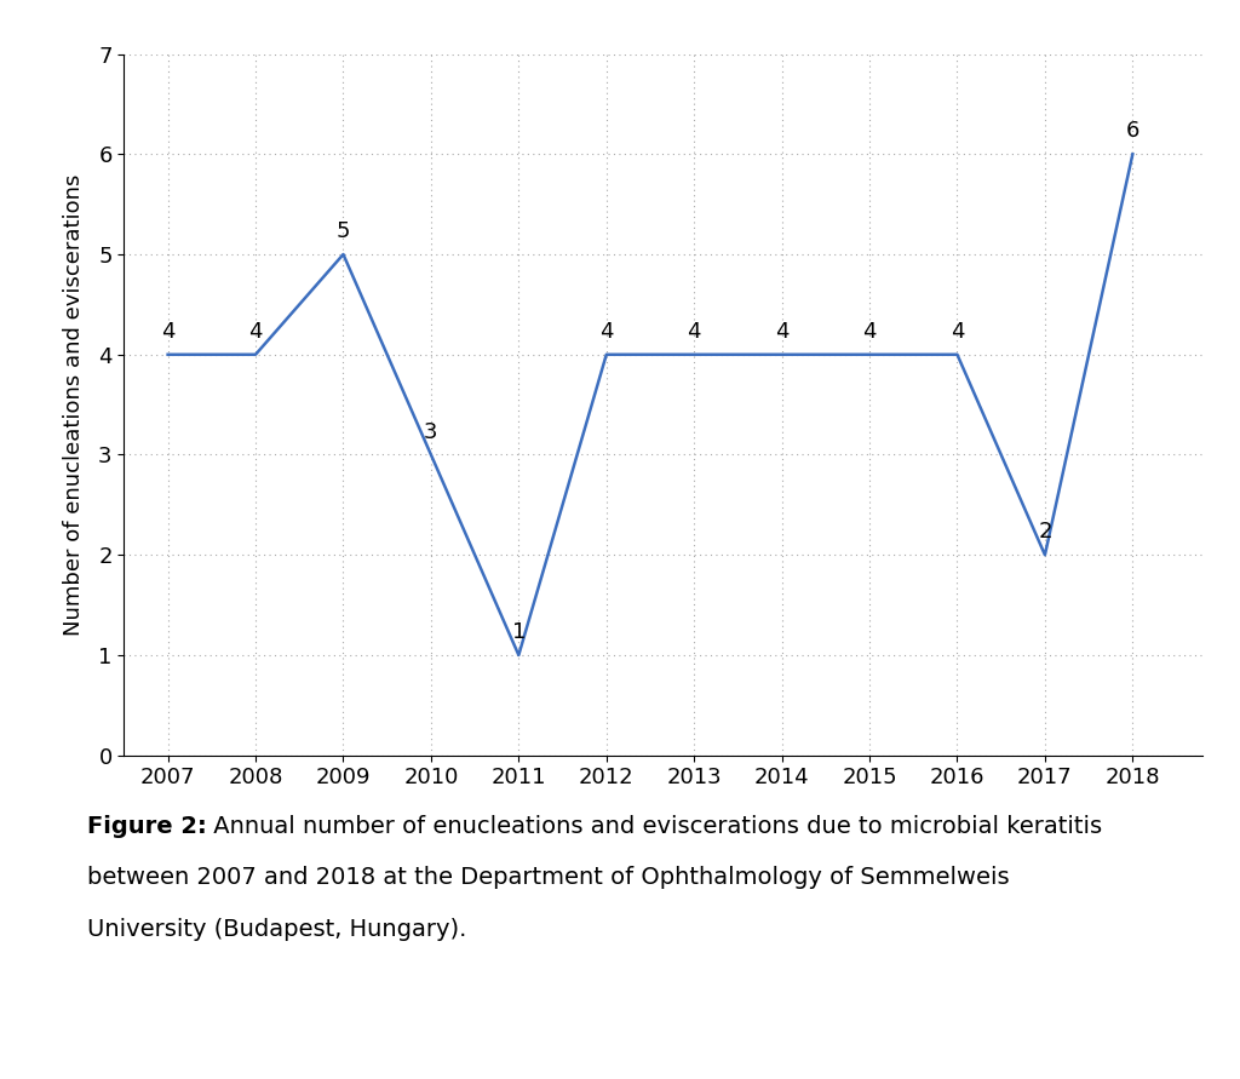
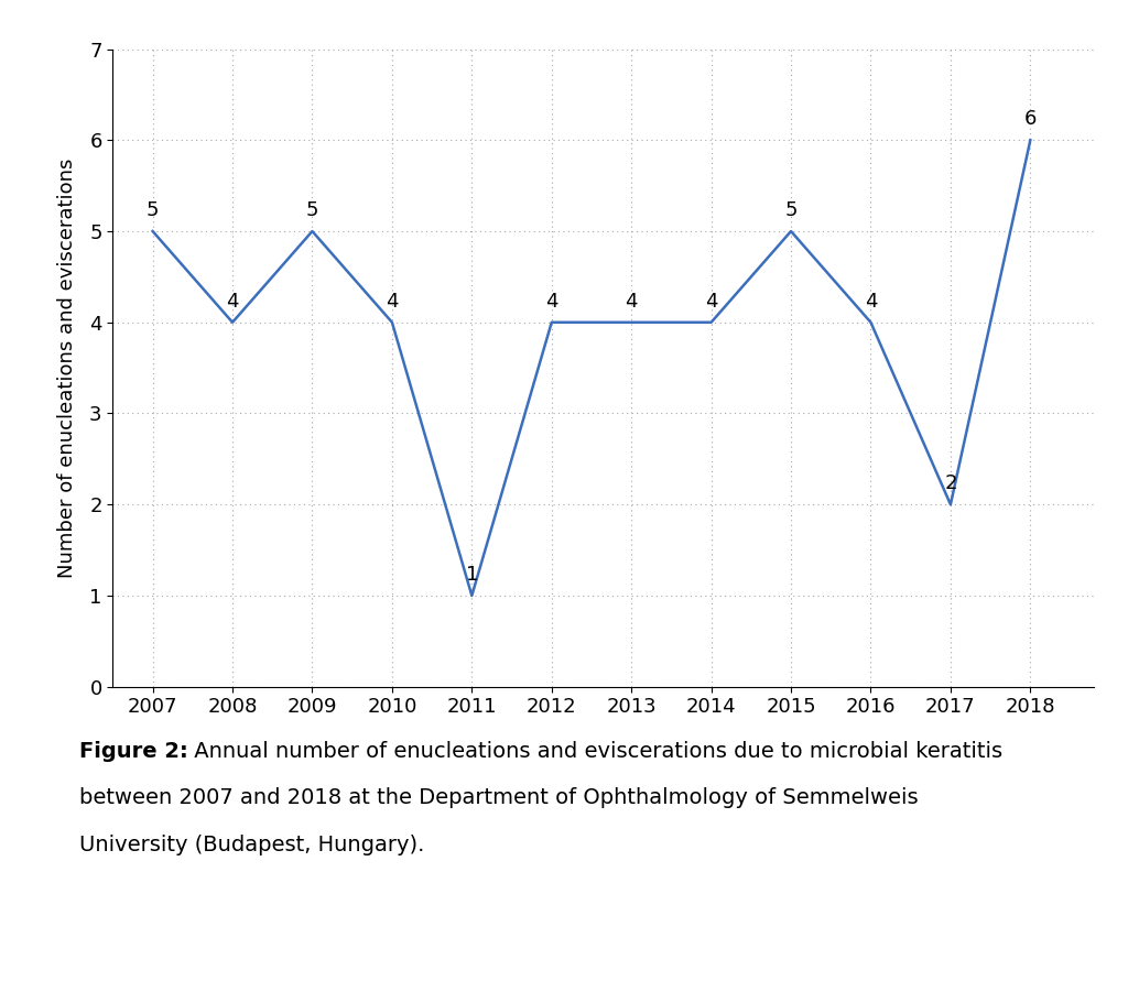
2007: 4 -> 5
2010: 3 -> 4
2015: 4 -> 5
